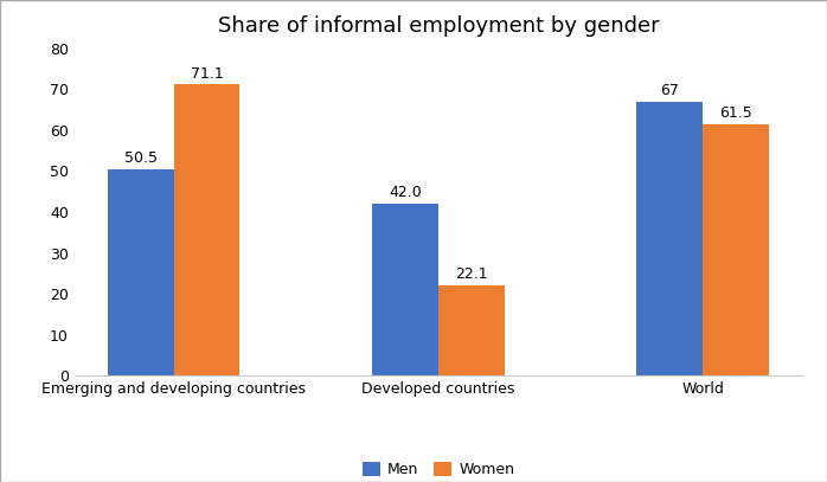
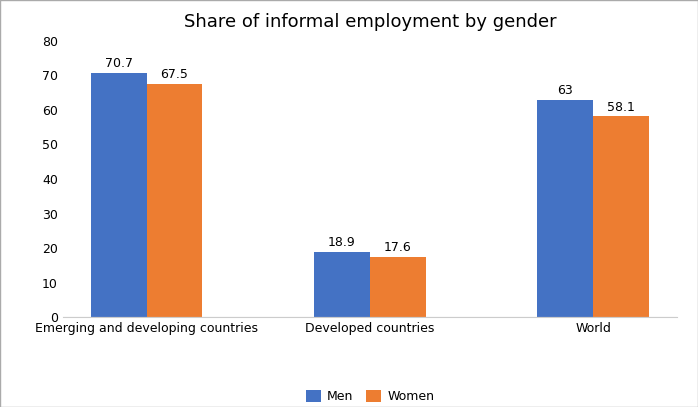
Men/Emerging and developing countries: 50.5 -> 70.7
Women/Emerging and developing countries: 71.1 -> 67.5
Men/Developed countries: 42.0 -> 18.9
Women/Developed countries: 22.1 -> 17.6
Men/World: 67 -> 63
Women/World: 61.5 -> 58.1
